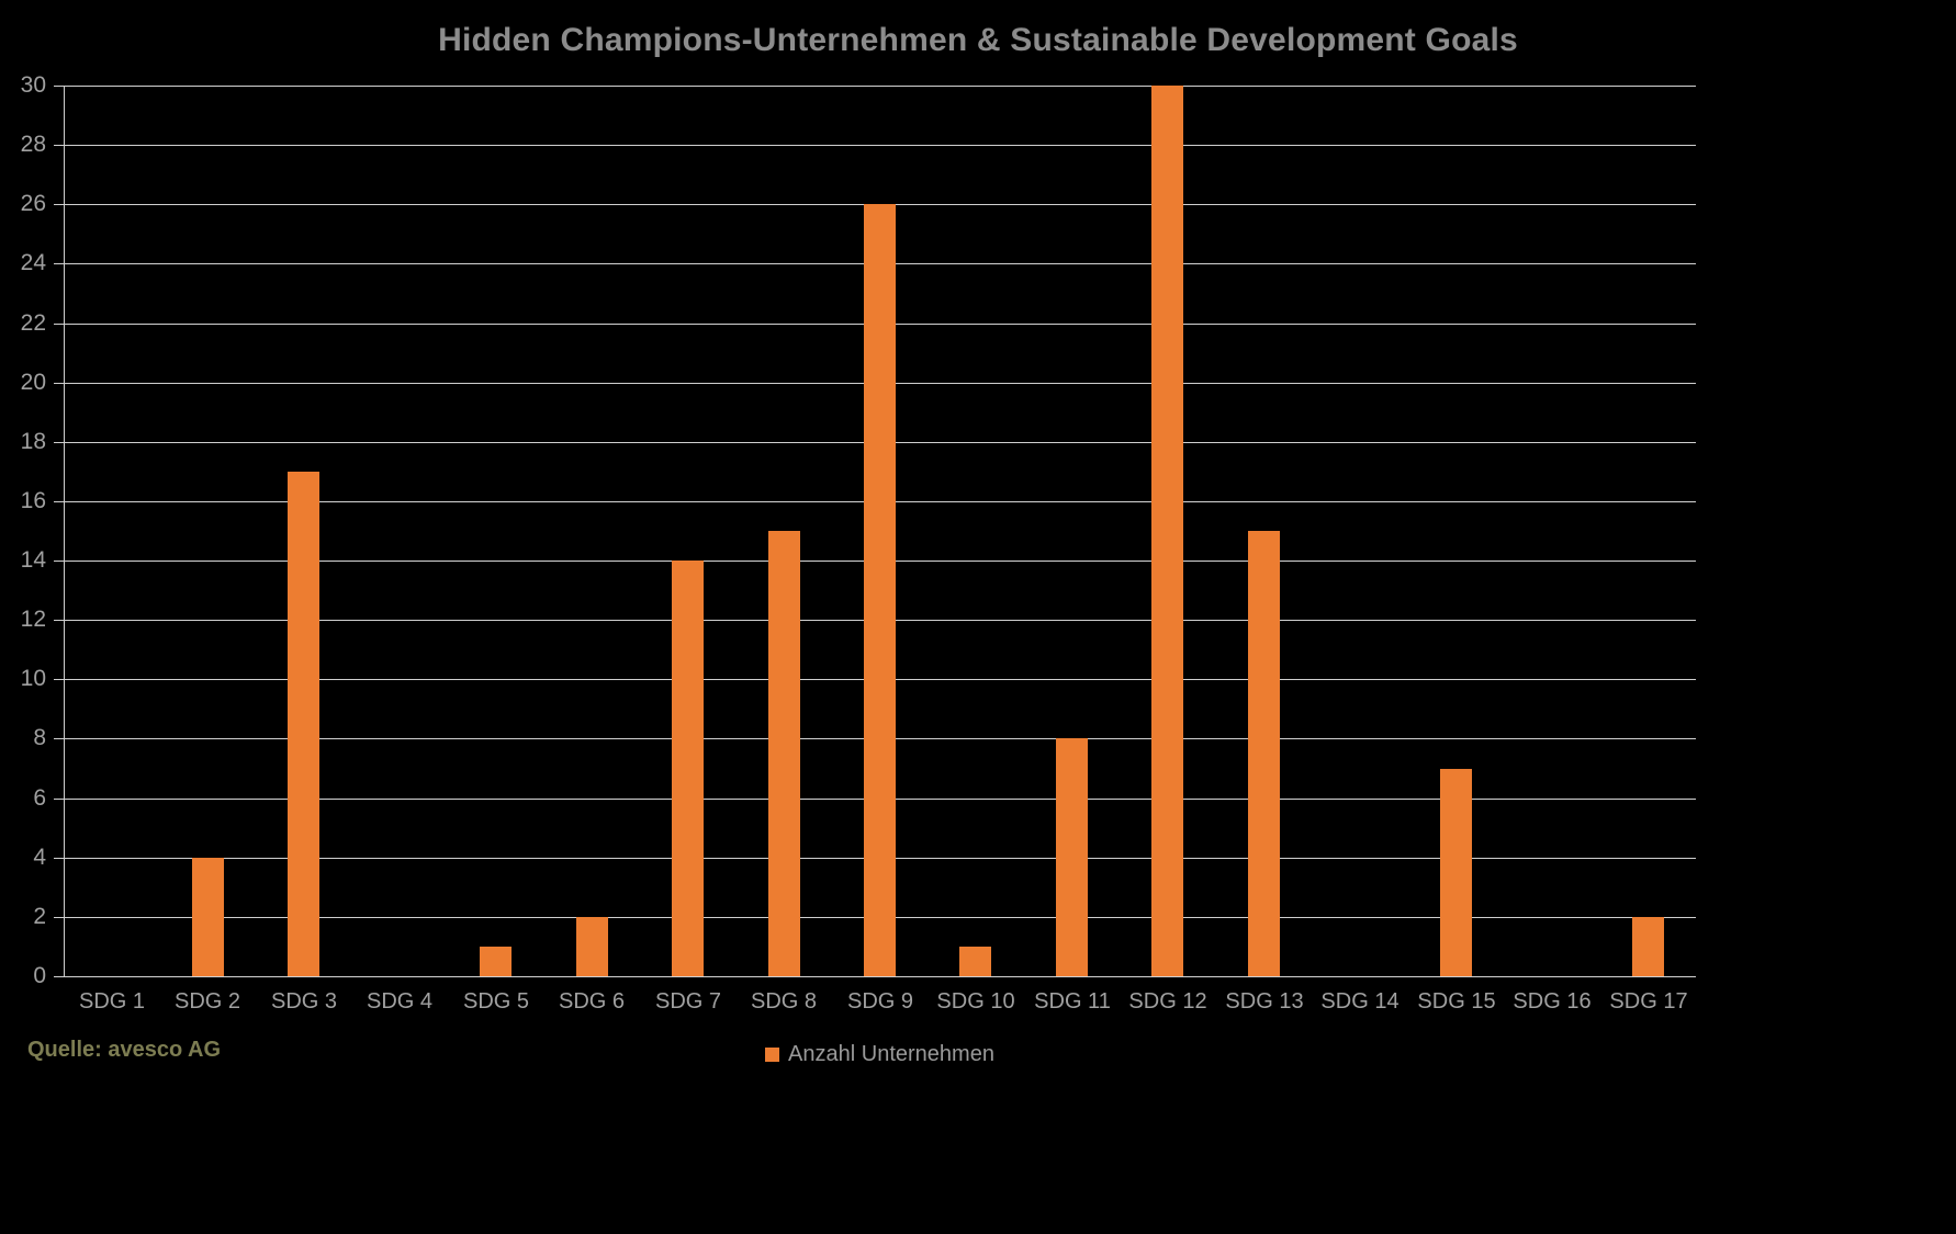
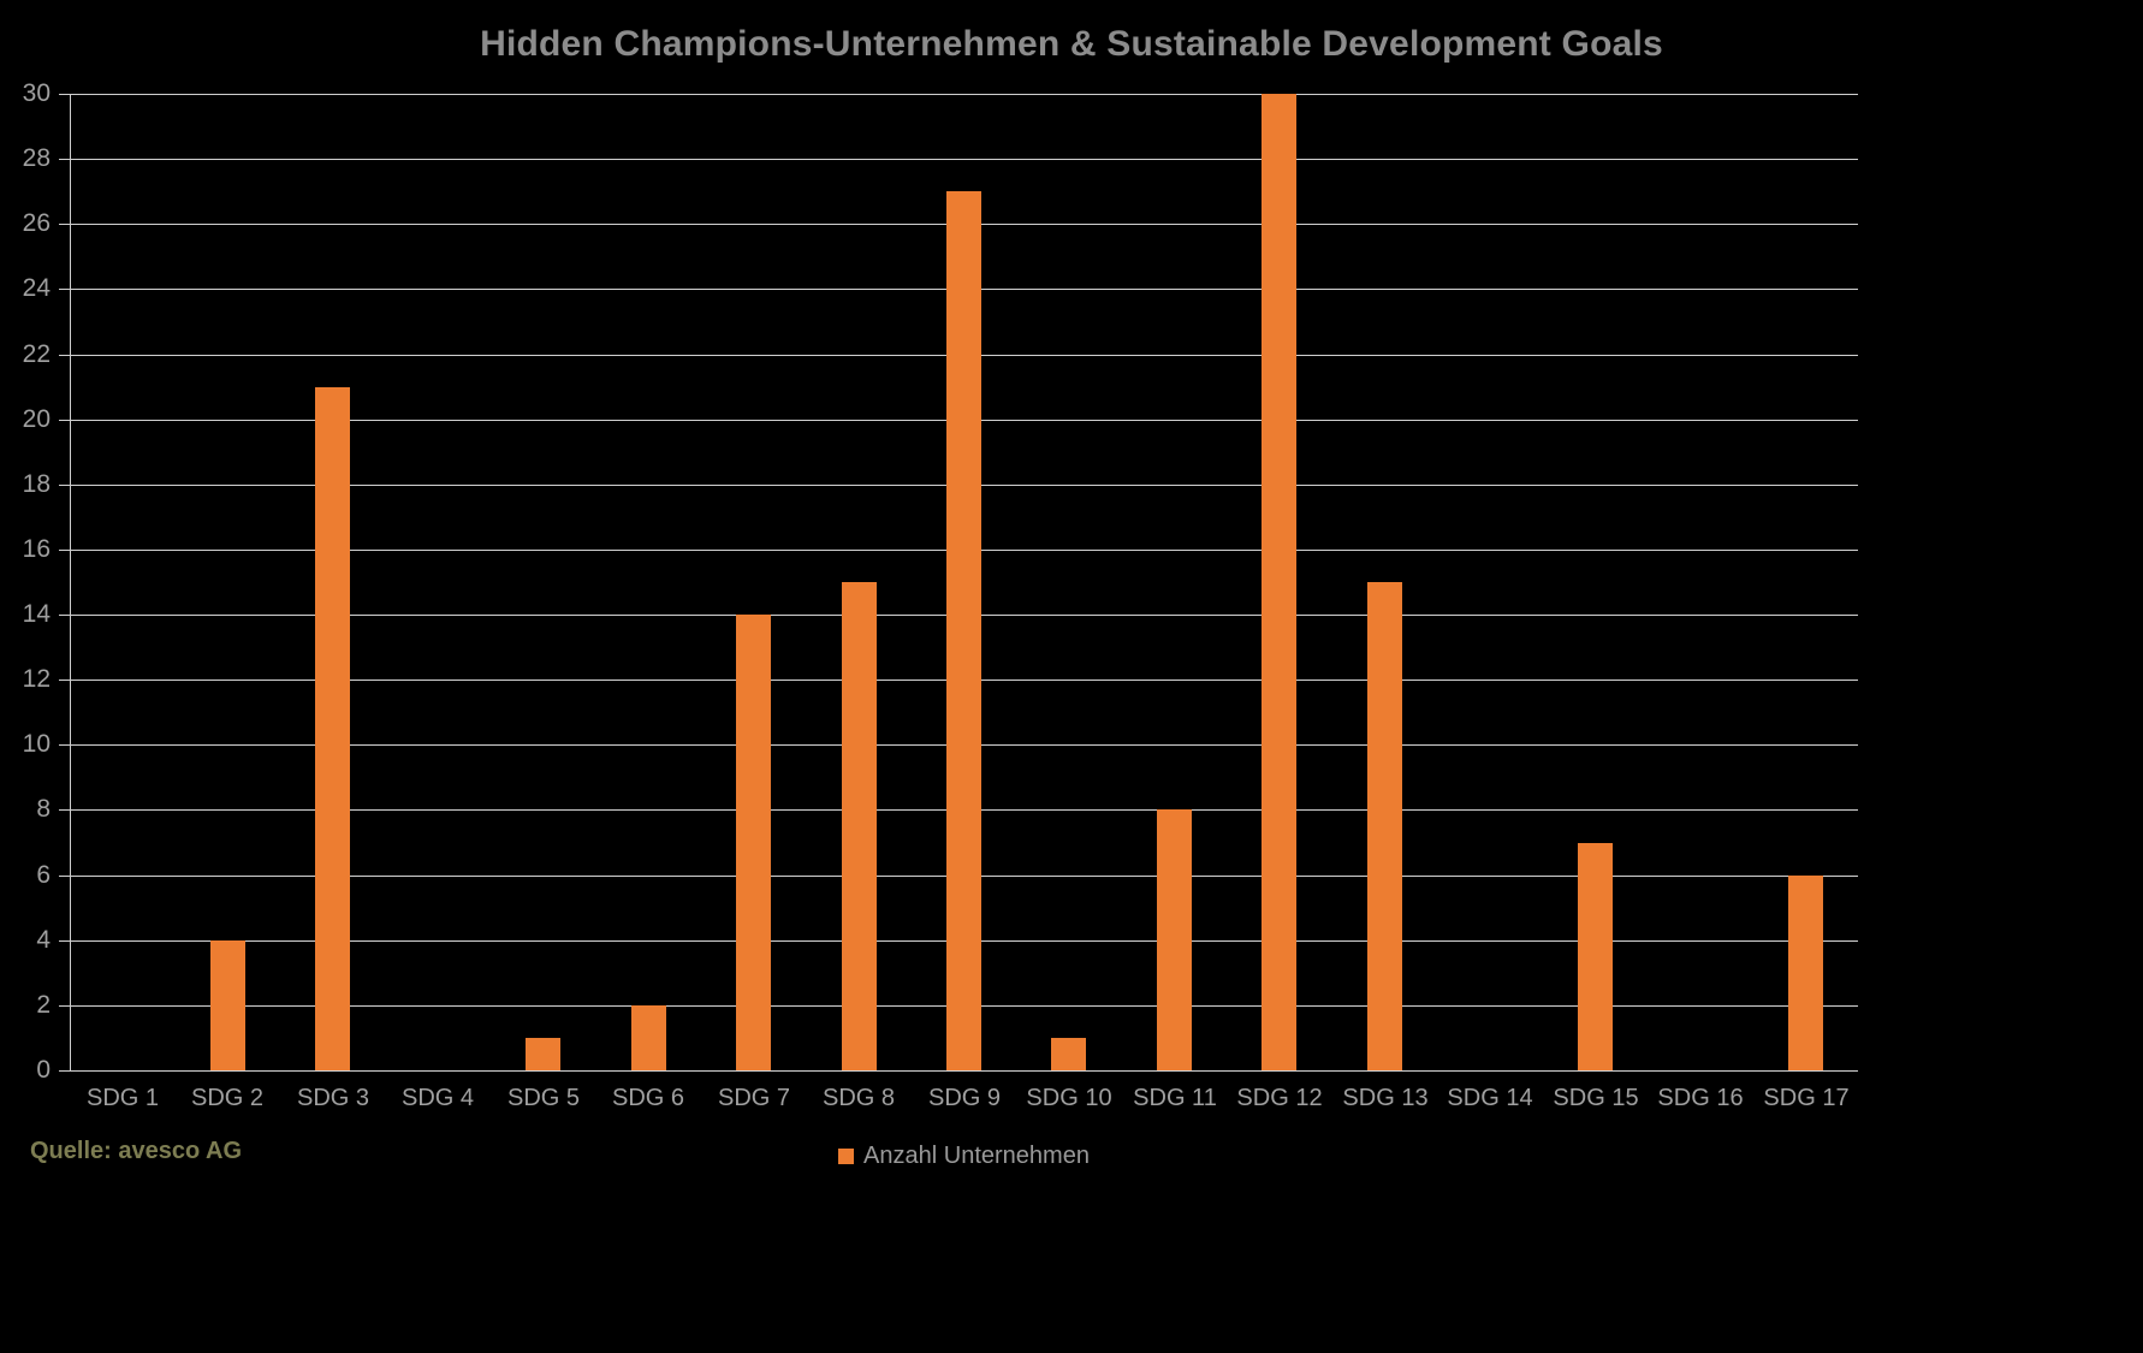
SDG 3: 17 -> 21
SDG 9: 26 -> 27
SDG 17: 2 -> 6
